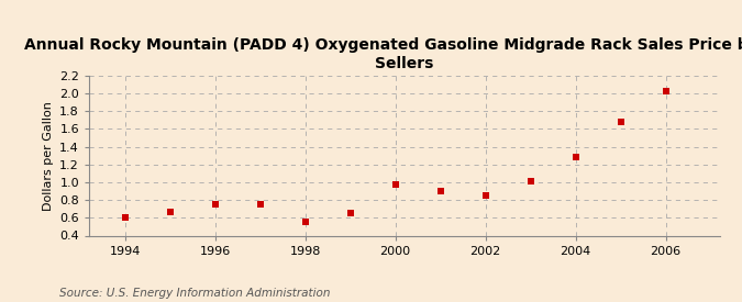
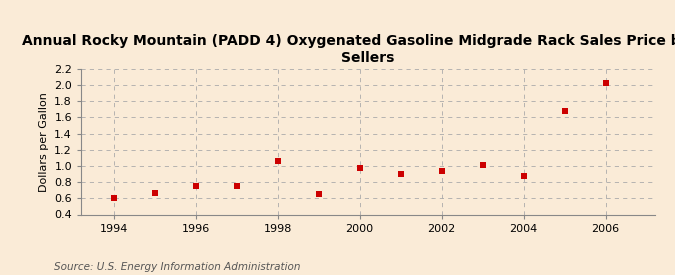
1998: 0.56 -> 1.06
2002: 0.85 -> 0.94
2004: 1.28 -> 0.88
